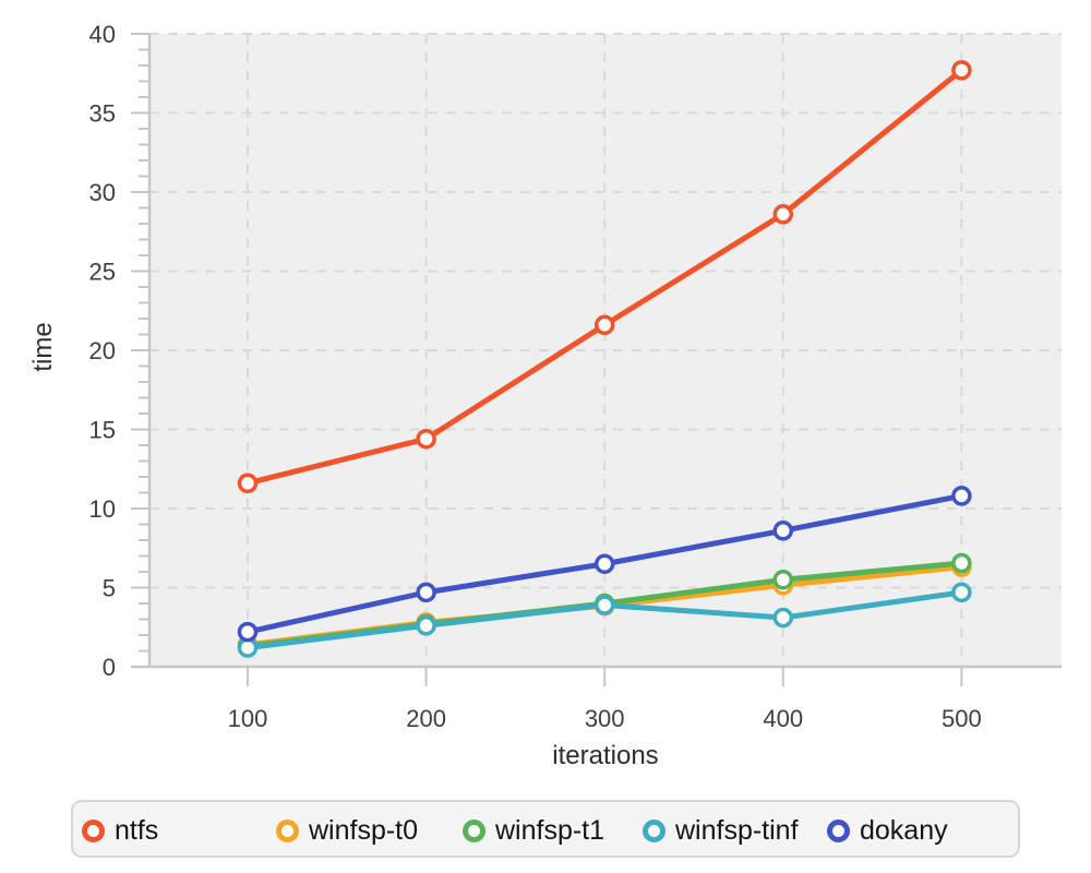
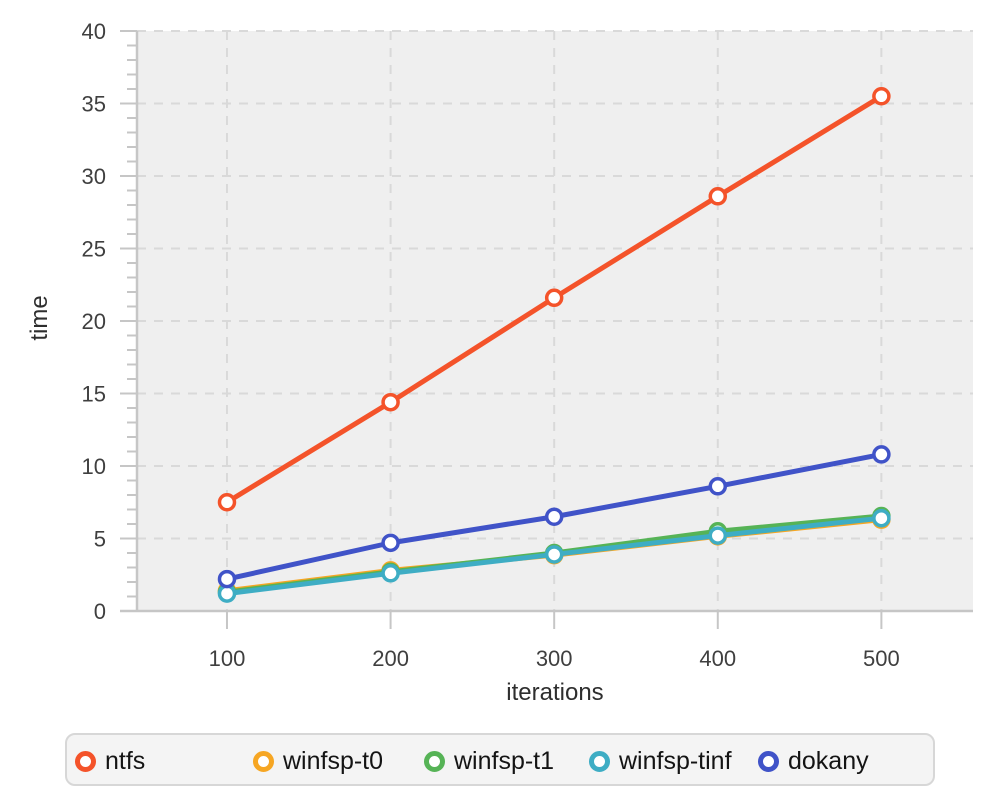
ntfs/100: 11.6 -> 7.5
winfsp-tinf/400: 3.1 -> 5.2
ntfs/500: 37.7 -> 35.5
winfsp-tinf/500: 4.7 -> 6.4
